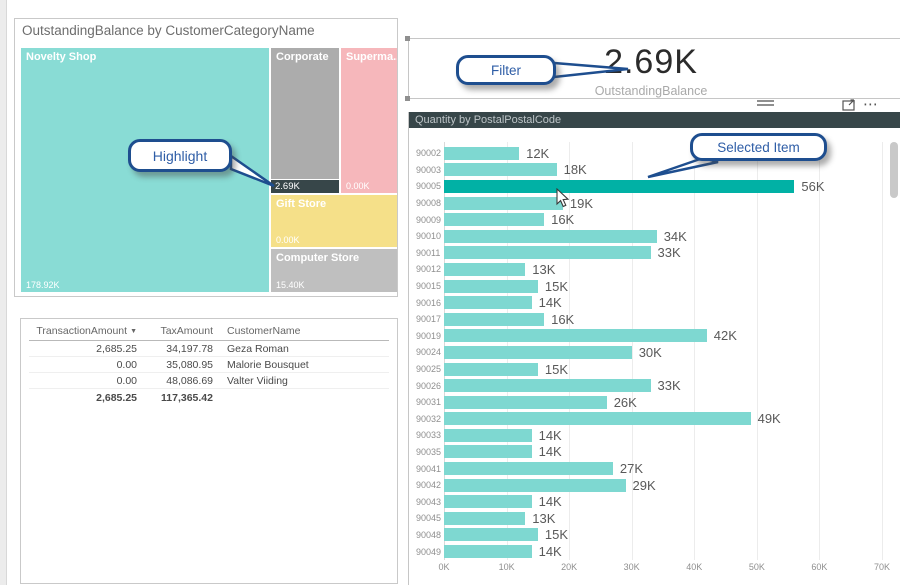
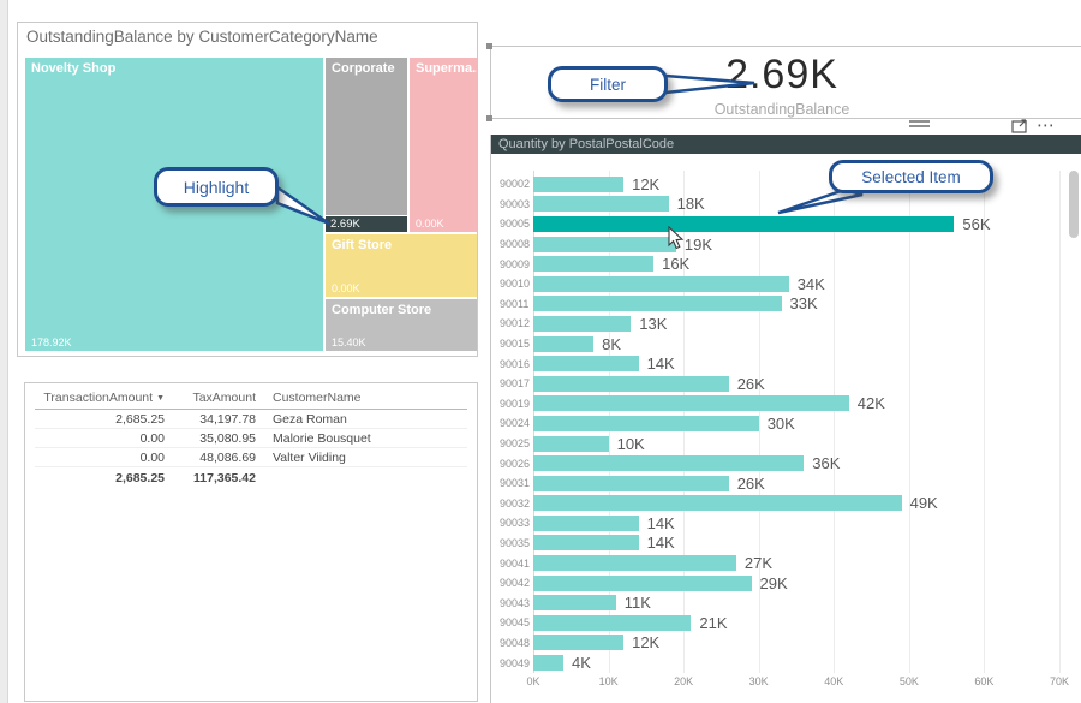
90015: 15K -> 8K
90017: 16K -> 26K
90025: 15K -> 10K
90026: 33K -> 36K
90043: 14K -> 11K
90045: 13K -> 21K
90048: 15K -> 12K
90049: 14K -> 4K
